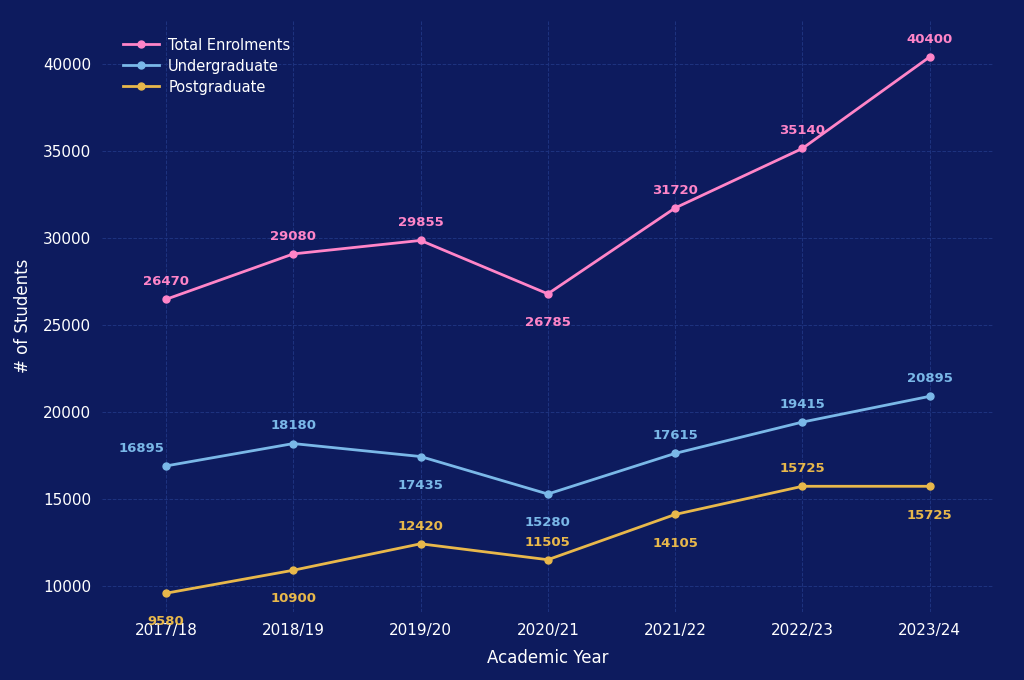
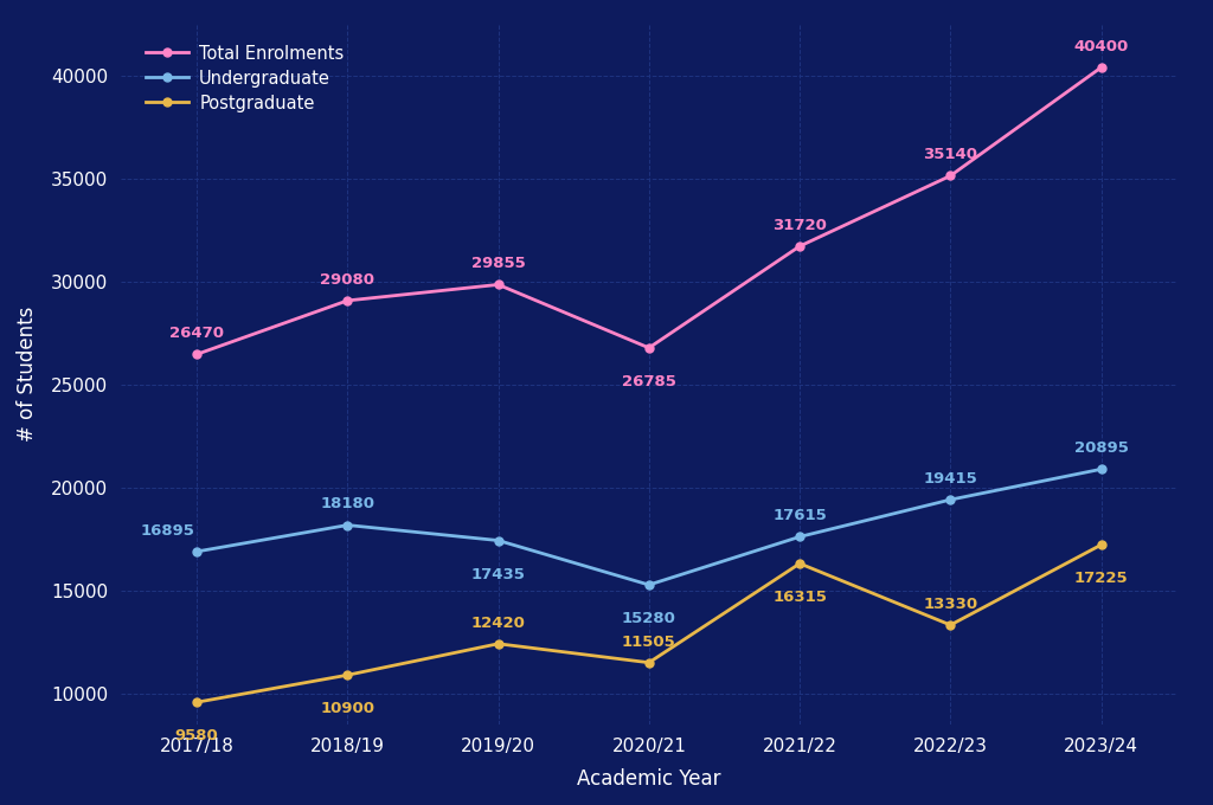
Postgraduate/2021/22: 14105 -> 16315
Postgraduate/2022/23: 15725 -> 13330
Postgraduate/2023/24: 15725 -> 17225
